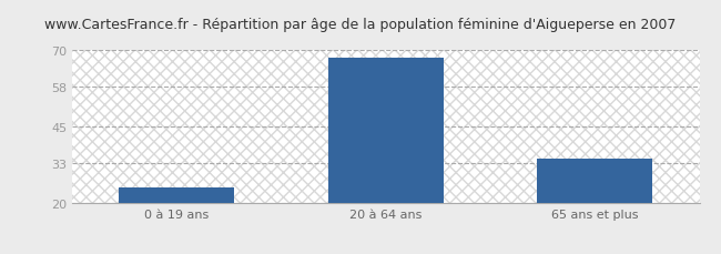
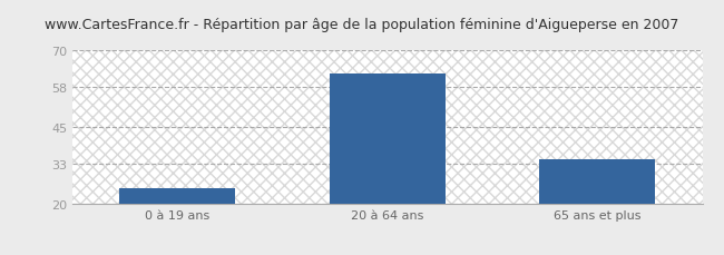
20 à 64 ans: 67.5 -> 62.5
